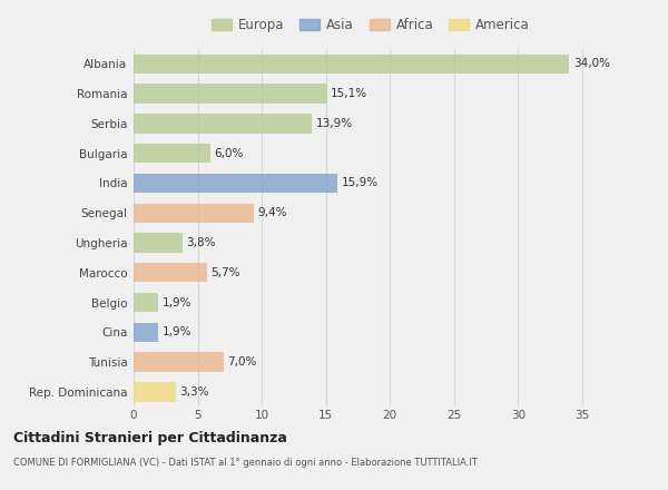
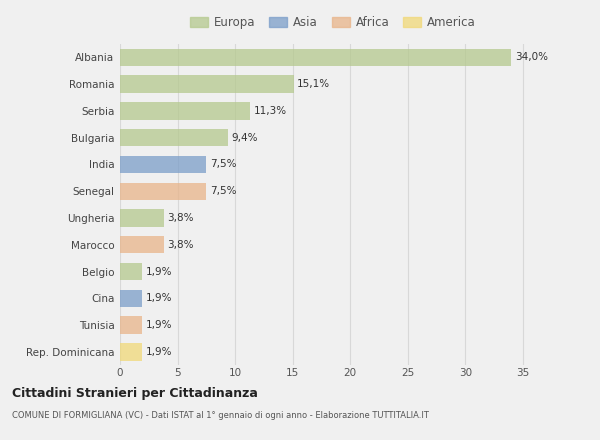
Serbia: 13,9% -> 11,3%
Bulgaria: 6,0% -> 9,4%
India: 15,9% -> 7,5%
Senegal: 9,4% -> 7,5%
Marocco: 5,7% -> 3,8%
Tunisia: 7,0% -> 1,9%
Rep. Dominicana: 3,3% -> 1,9%
